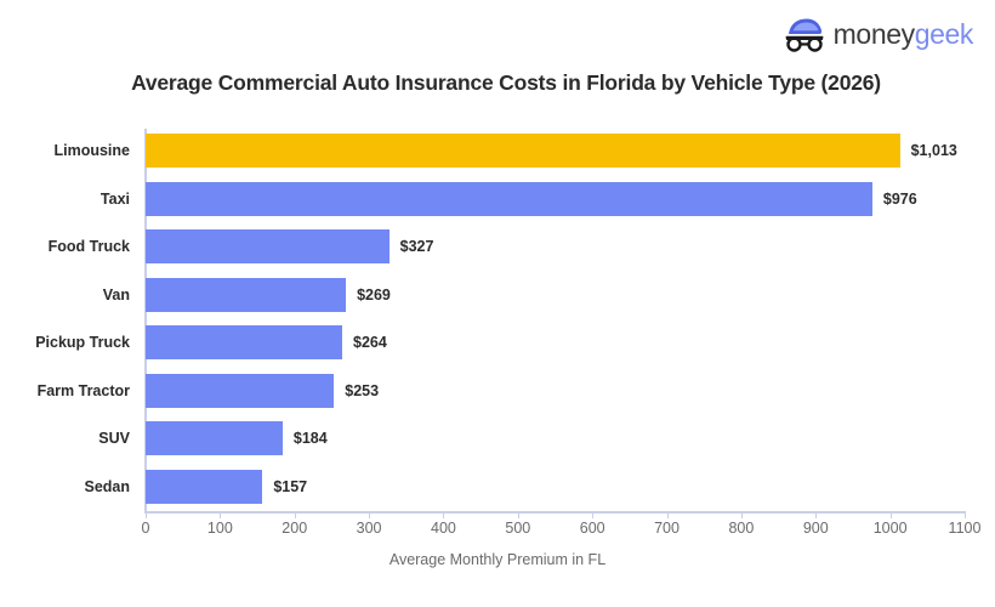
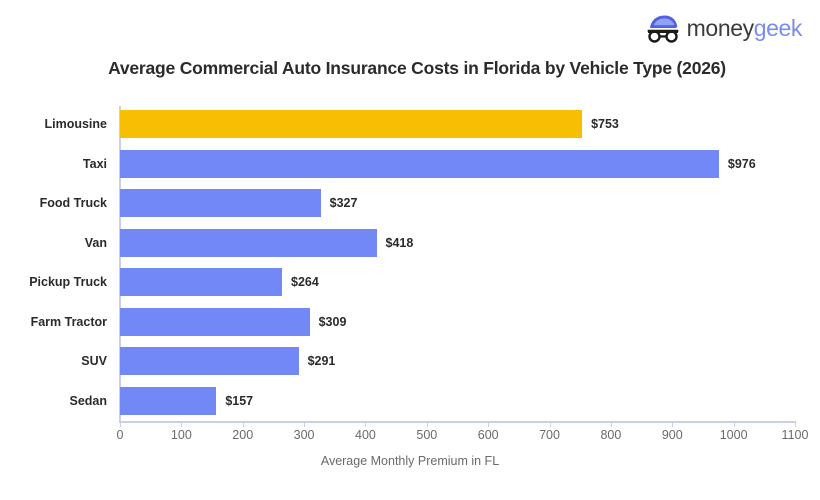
Limousine: $1,013 -> $753
Van: $269 -> $418
Farm Tractor: $253 -> $309
SUV: $184 -> $291
